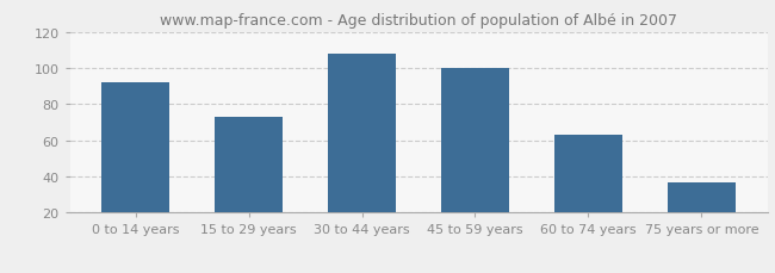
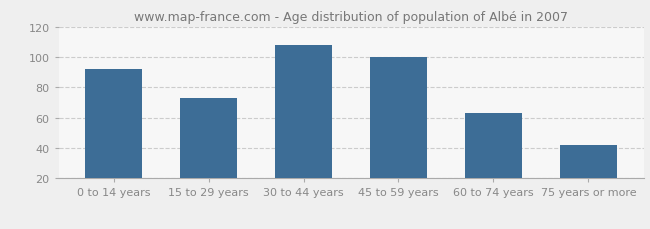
75 years or more: 37 -> 42
